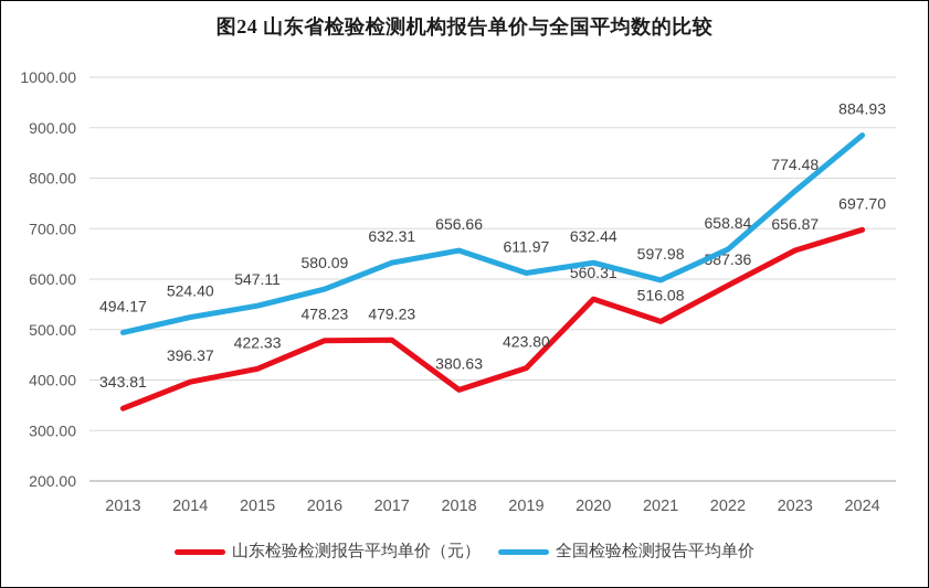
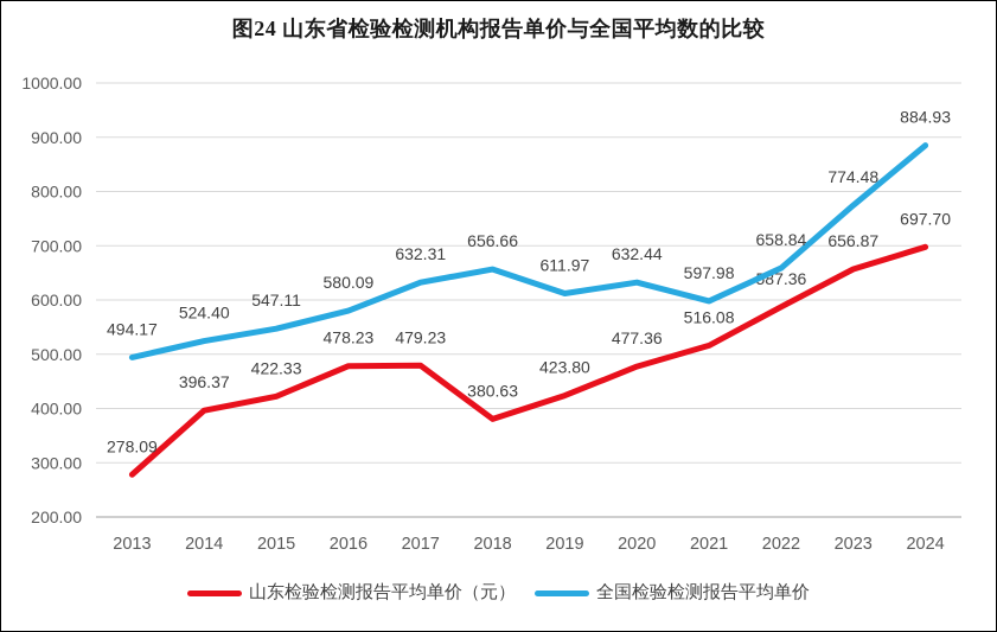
山东检验检测报告平均单价（元）/2013: 343.81 -> 278.09
山东检验检测报告平均单价（元）/2020: 560.31 -> 477.36
